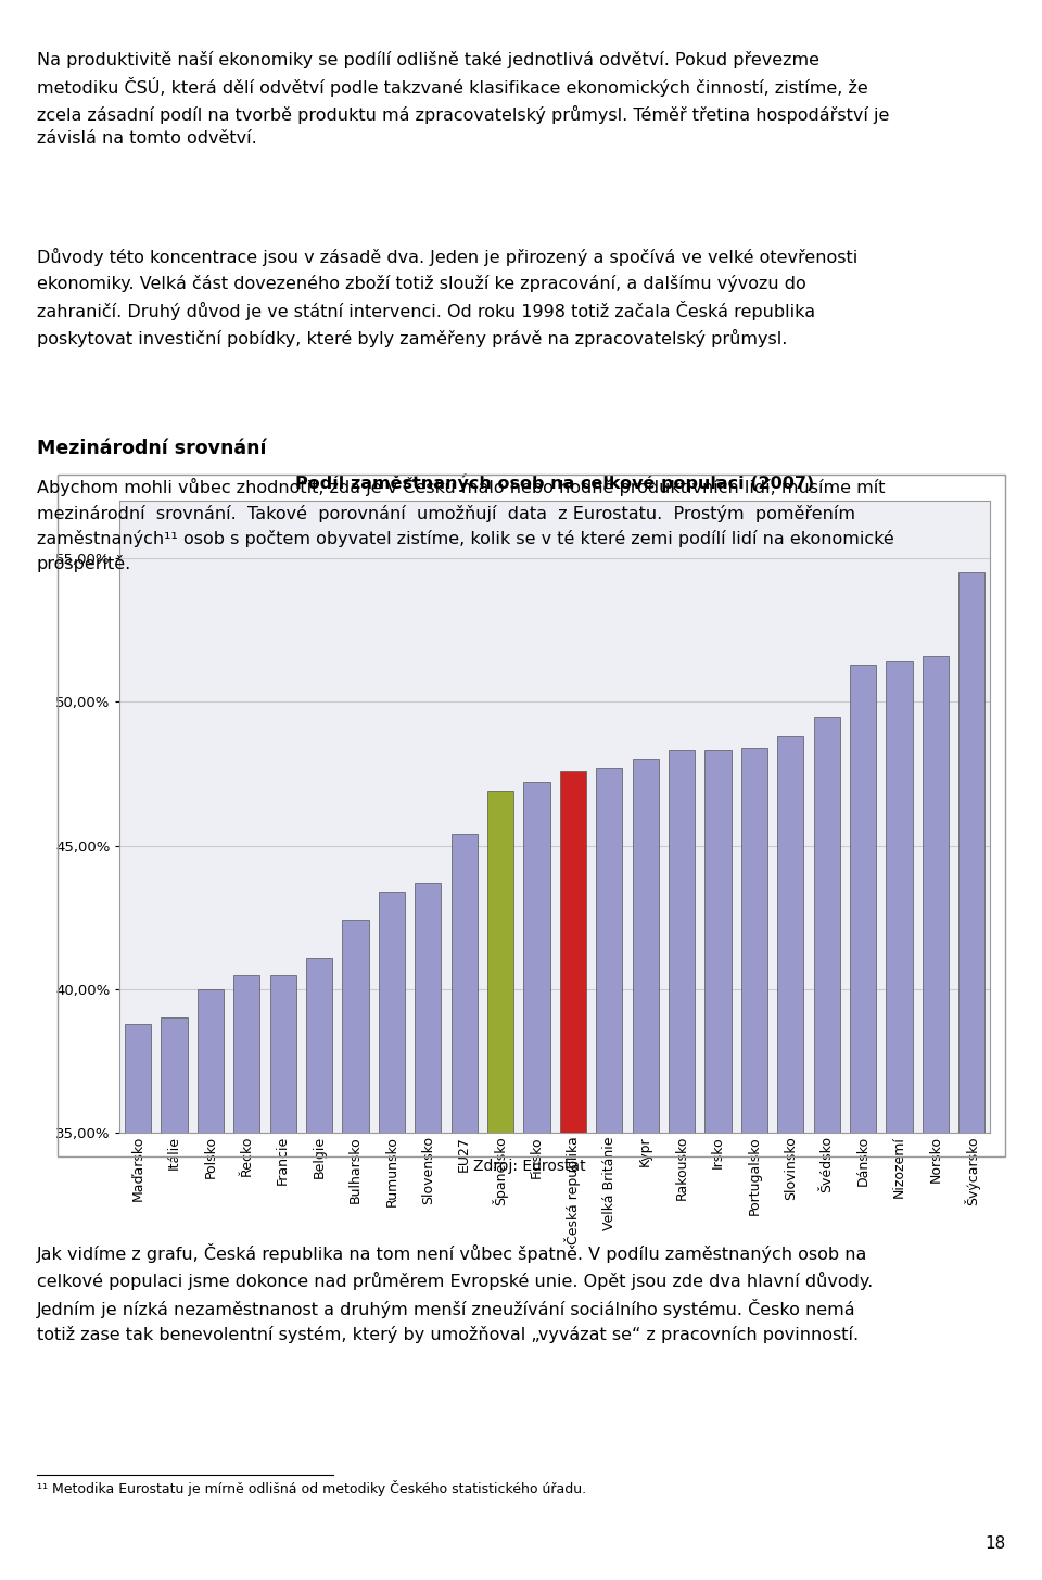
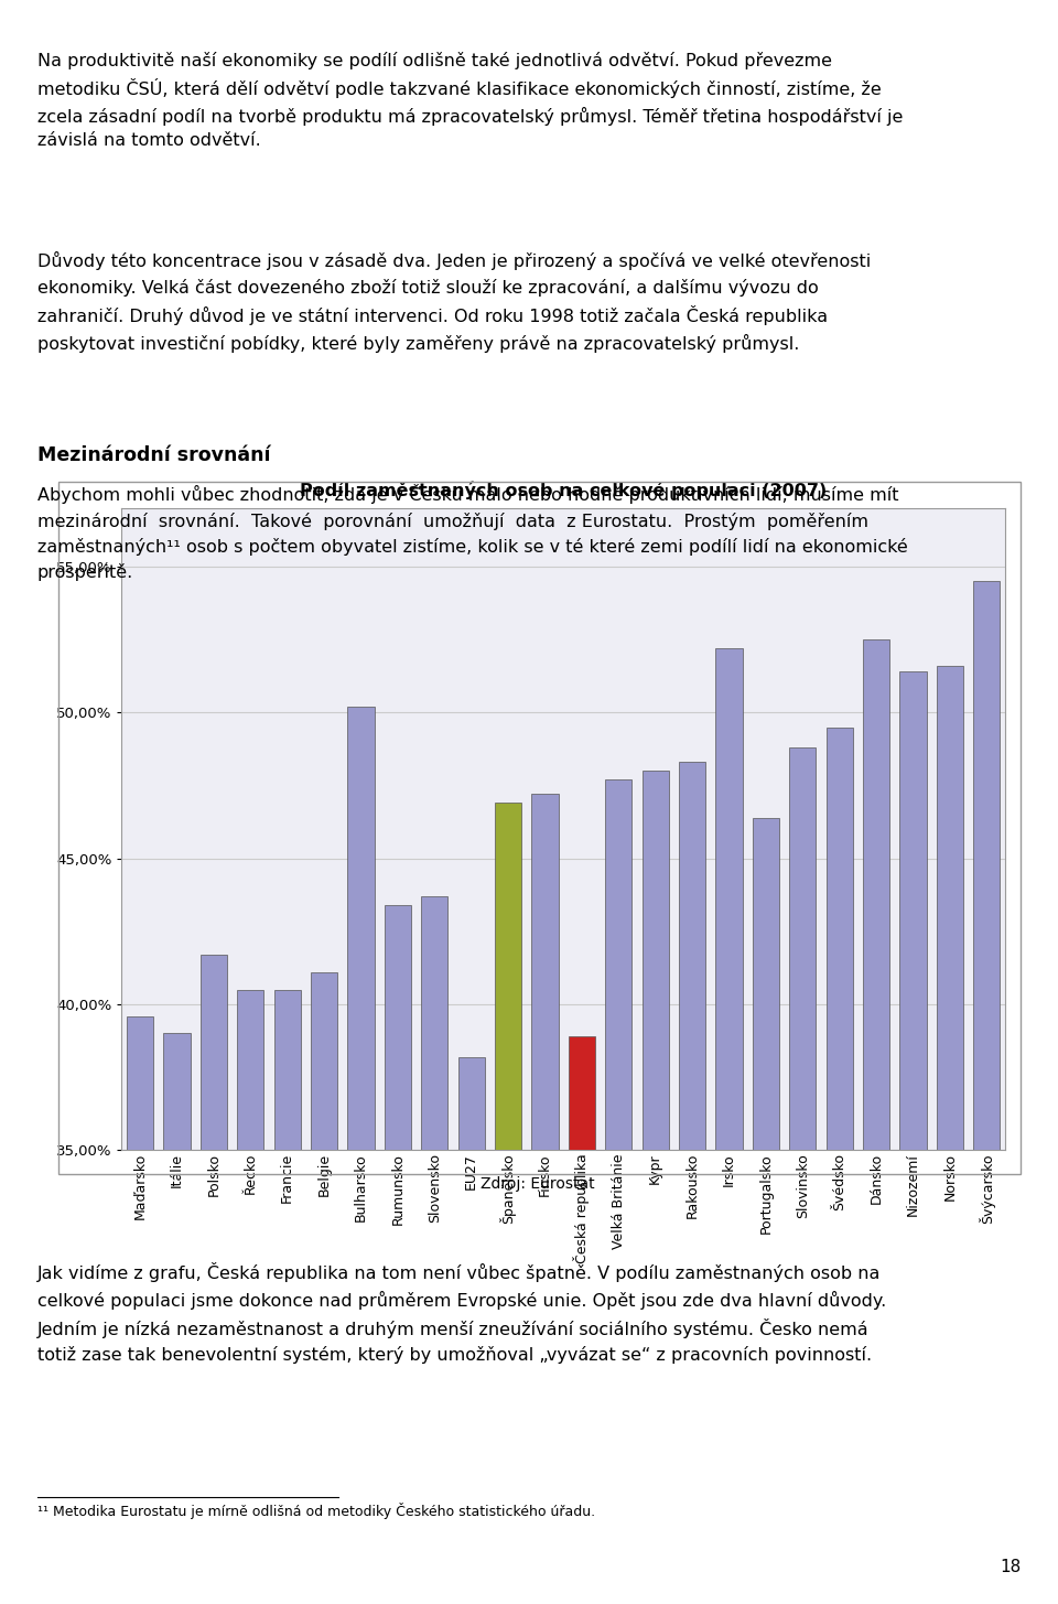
Maďarsko: 38,8% -> 39,6%
Polsko: 40,0% -> 41,7%
Bulharsko: 42,4% -> 50,2%
EU27: 45,4% -> 38,2%
Česká republika: 47,6% -> 38,9%
Irsko: 48,3% -> 52,2%
Portugalsko: 48,4% -> 46,4%
Dánsko: 51,3% -> 52,5%
